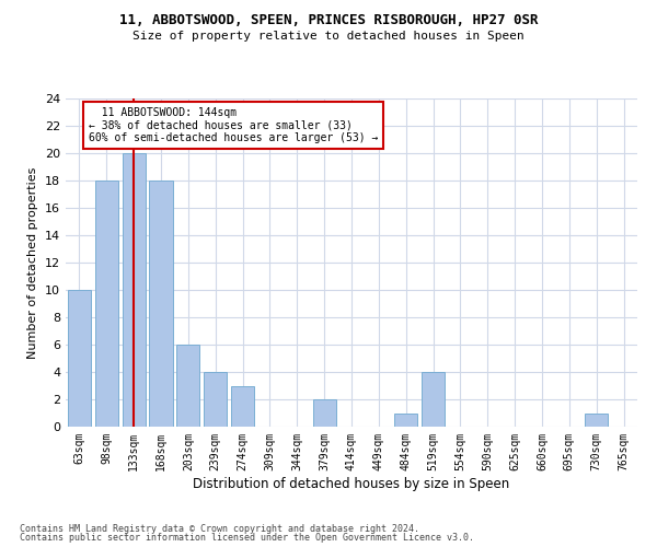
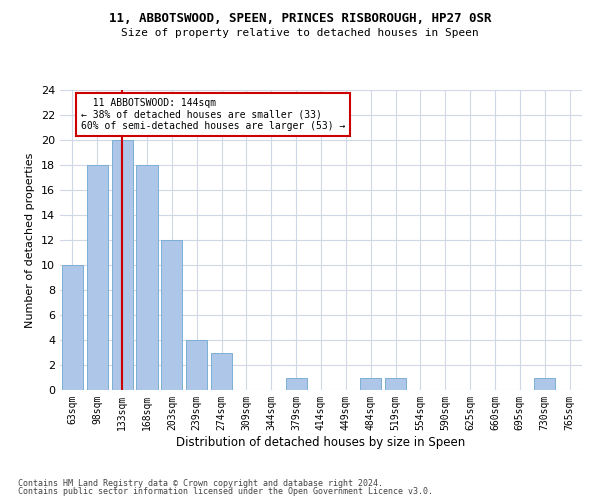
203sqm: 6 -> 12
379sqm: 2 -> 1
519sqm: 4 -> 1
